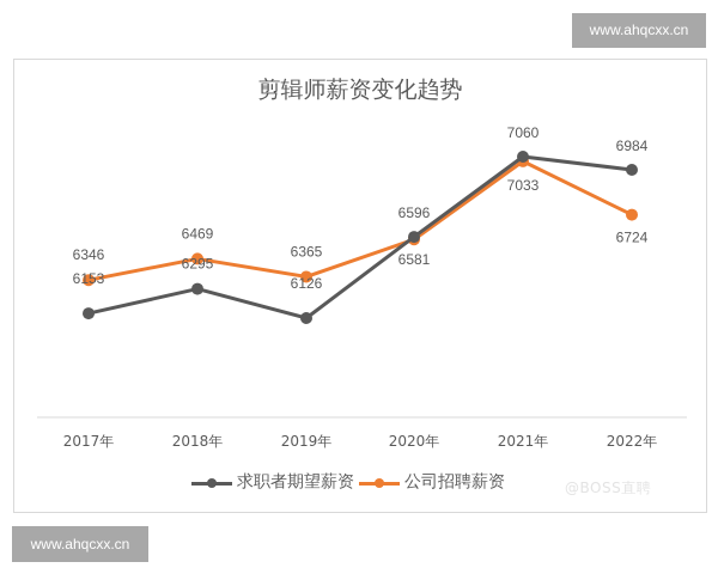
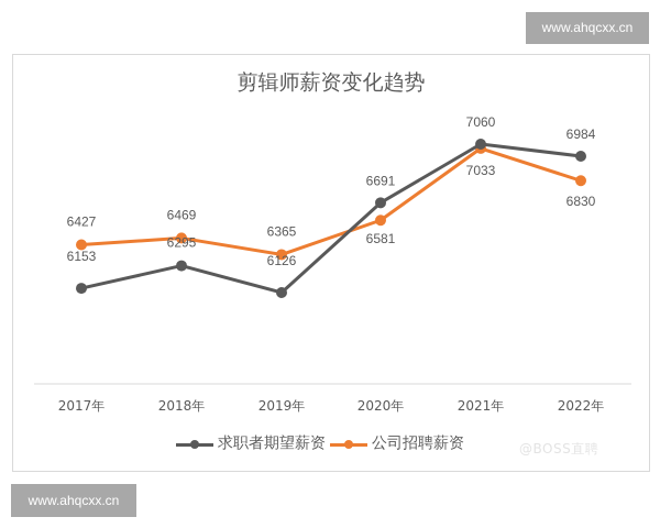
公司招聘薪资/2017年: 6346 -> 6427
求职者期望薪资/2020年: 6596 -> 6691
公司招聘薪资/2022年: 6724 -> 6830
